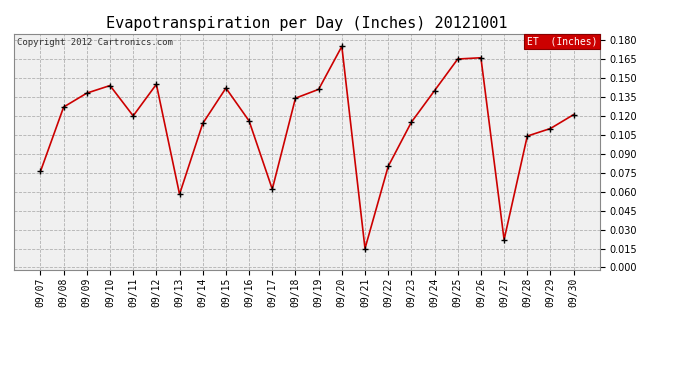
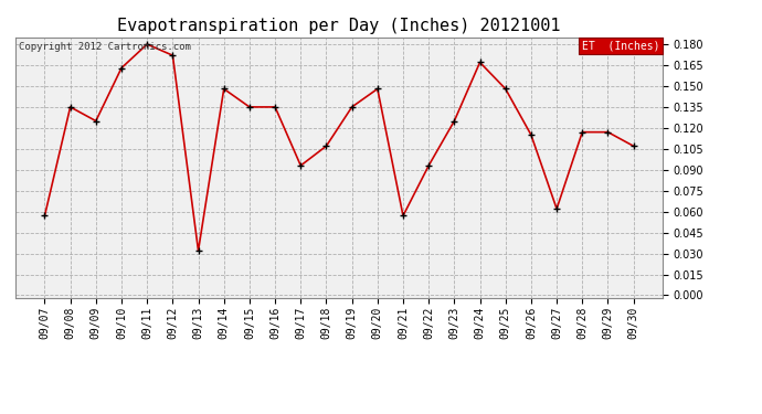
09/07: 0.076 -> 0.057
09/08: 0.127 -> 0.135
09/09: 0.138 -> 0.125
09/10: 0.144 -> 0.163
09/11: 0.120 -> 0.180
09/12: 0.145 -> 0.172
09/13: 0.058 -> 0.032
09/14: 0.114 -> 0.148
09/15: 0.142 -> 0.135
09/16: 0.116 -> 0.135
09/17: 0.062 -> 0.093
09/18: 0.134 -> 0.107
09/19: 0.141 -> 0.135
09/20: 0.175 -> 0.148
09/21: 0.015 -> 0.057
09/22: 0.080 -> 0.093
09/23: 0.115 -> 0.125
09/24: 0.140 -> 0.167
09/25: 0.165 -> 0.148
09/26: 0.166 -> 0.115
09/27: 0.022 -> 0.062
09/28: 0.104 -> 0.117
09/29: 0.110 -> 0.117
09/30: 0.121 -> 0.107
